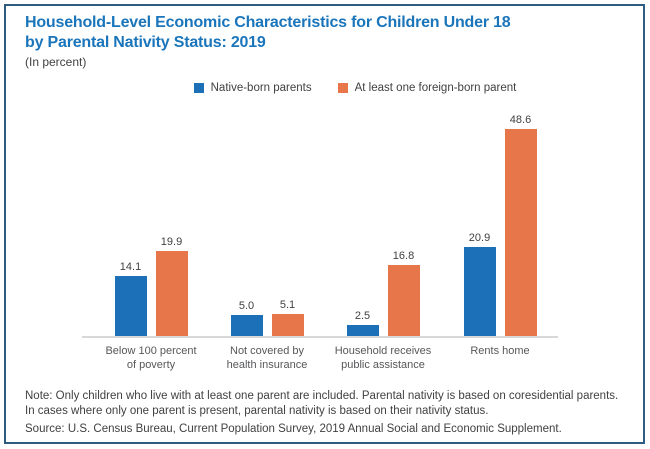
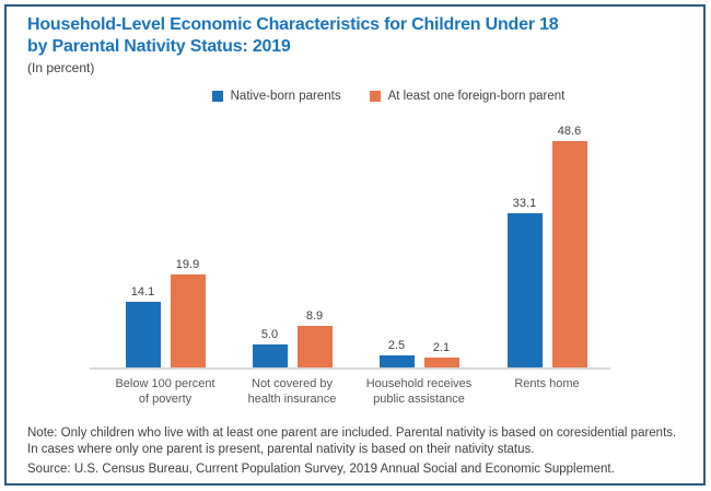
At least one foreign-born parent/Not covered by health insurance: 5.1 -> 8.9
At least one foreign-born parent/Household receives public assistance: 16.8 -> 2.1
Native-born parents/Rents home: 20.9 -> 33.1
